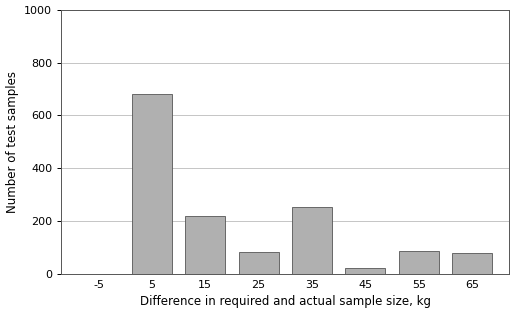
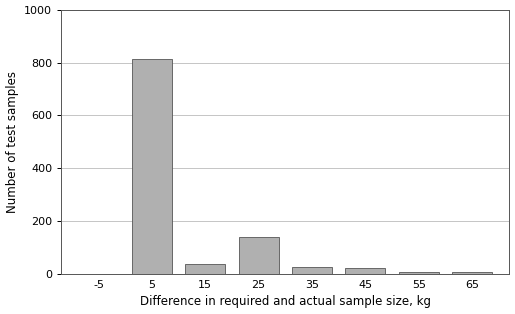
5: 680 -> 815
15: 220 -> 40
25: 85 -> 140
35: 255 -> 27
55: 90 -> 8
65: 80 -> 10
